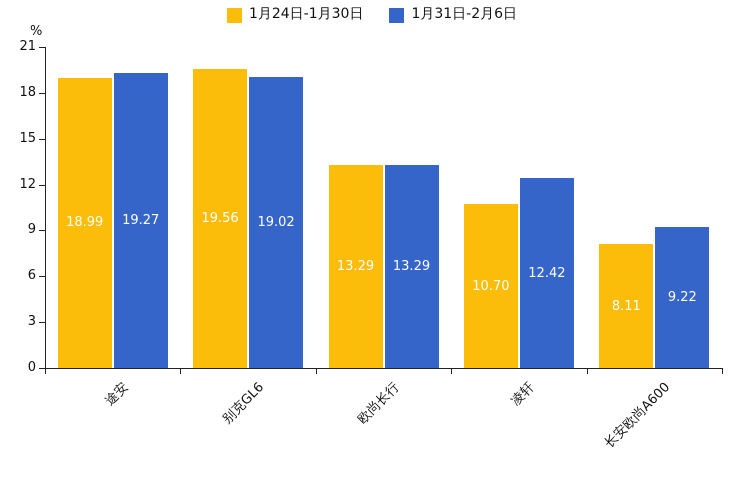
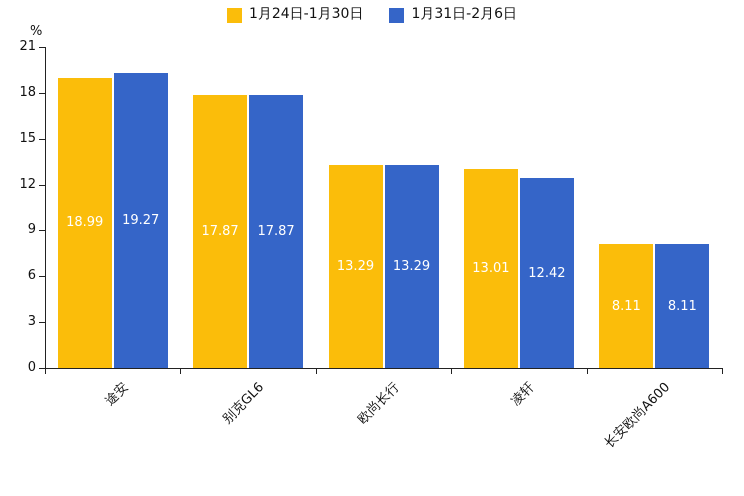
1月24日-1月30日/别克GL6: 19.56 -> 17.87
1月31日-2月6日/别克GL6: 19.02 -> 17.87
1月24日-1月30日/凌轩: 10.70 -> 13.01
1月31日-2月6日/长安欧尚A600: 9.22 -> 8.11
